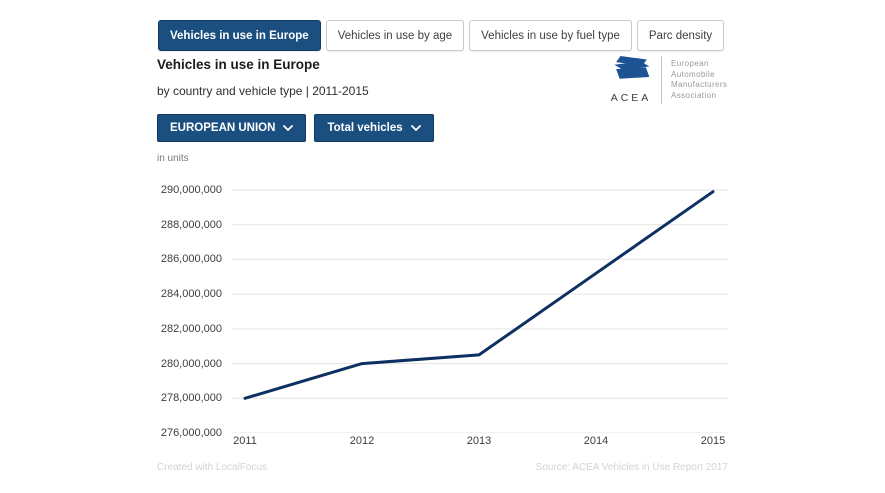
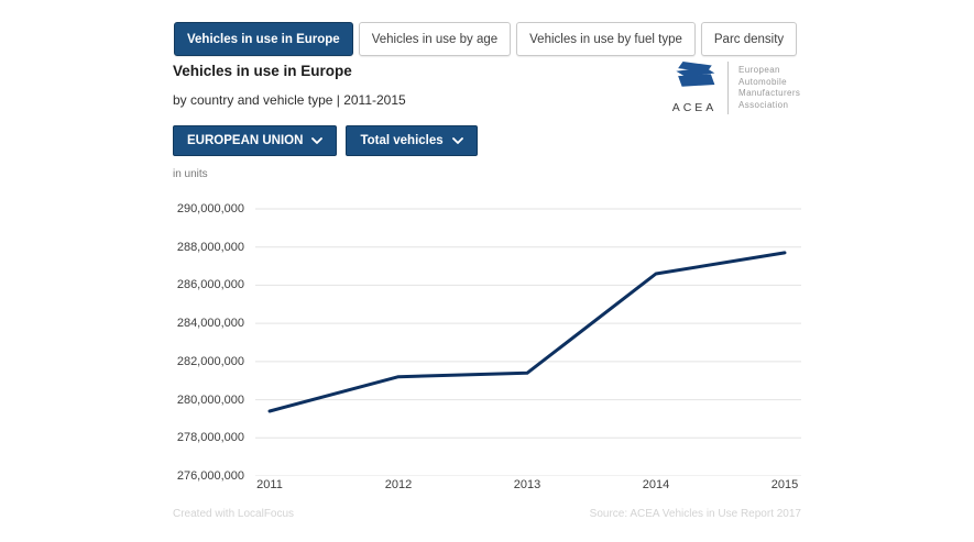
2011: 278000000 -> 279400000
2012: 280000000 -> 281200000
2013: 280500000 -> 281400000
2014: 285200000 -> 286600000
2015: 289900000 -> 287700000
